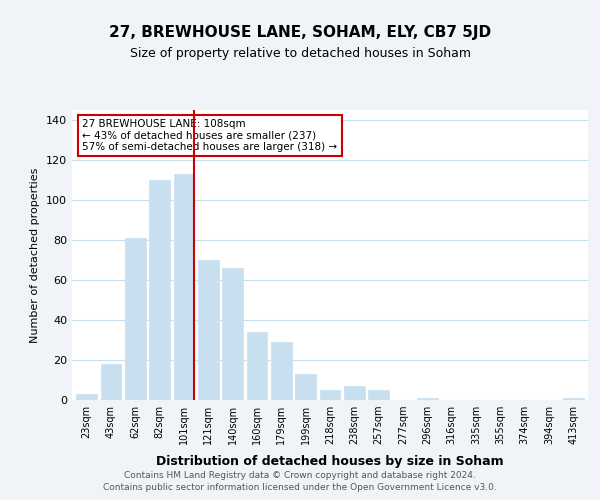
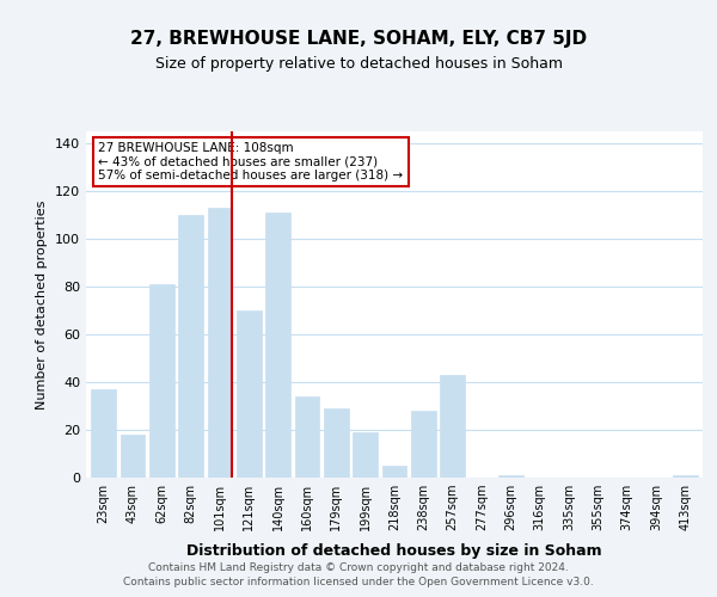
23sqm: 3 -> 37
140sqm: 66 -> 111
199sqm: 13 -> 19
238sqm: 7 -> 28
257sqm: 5 -> 43
